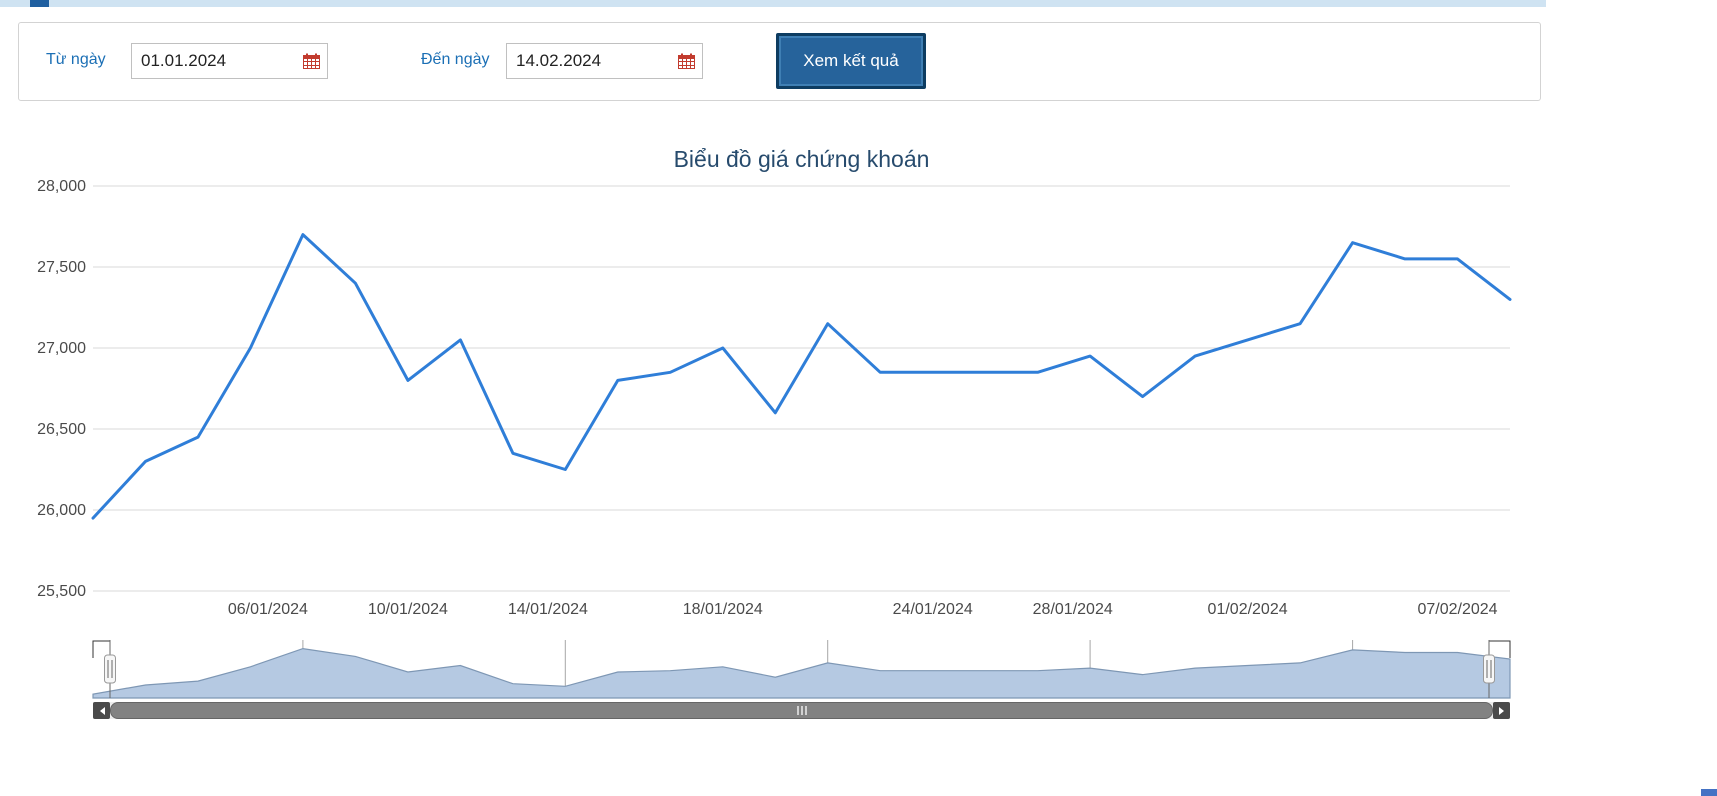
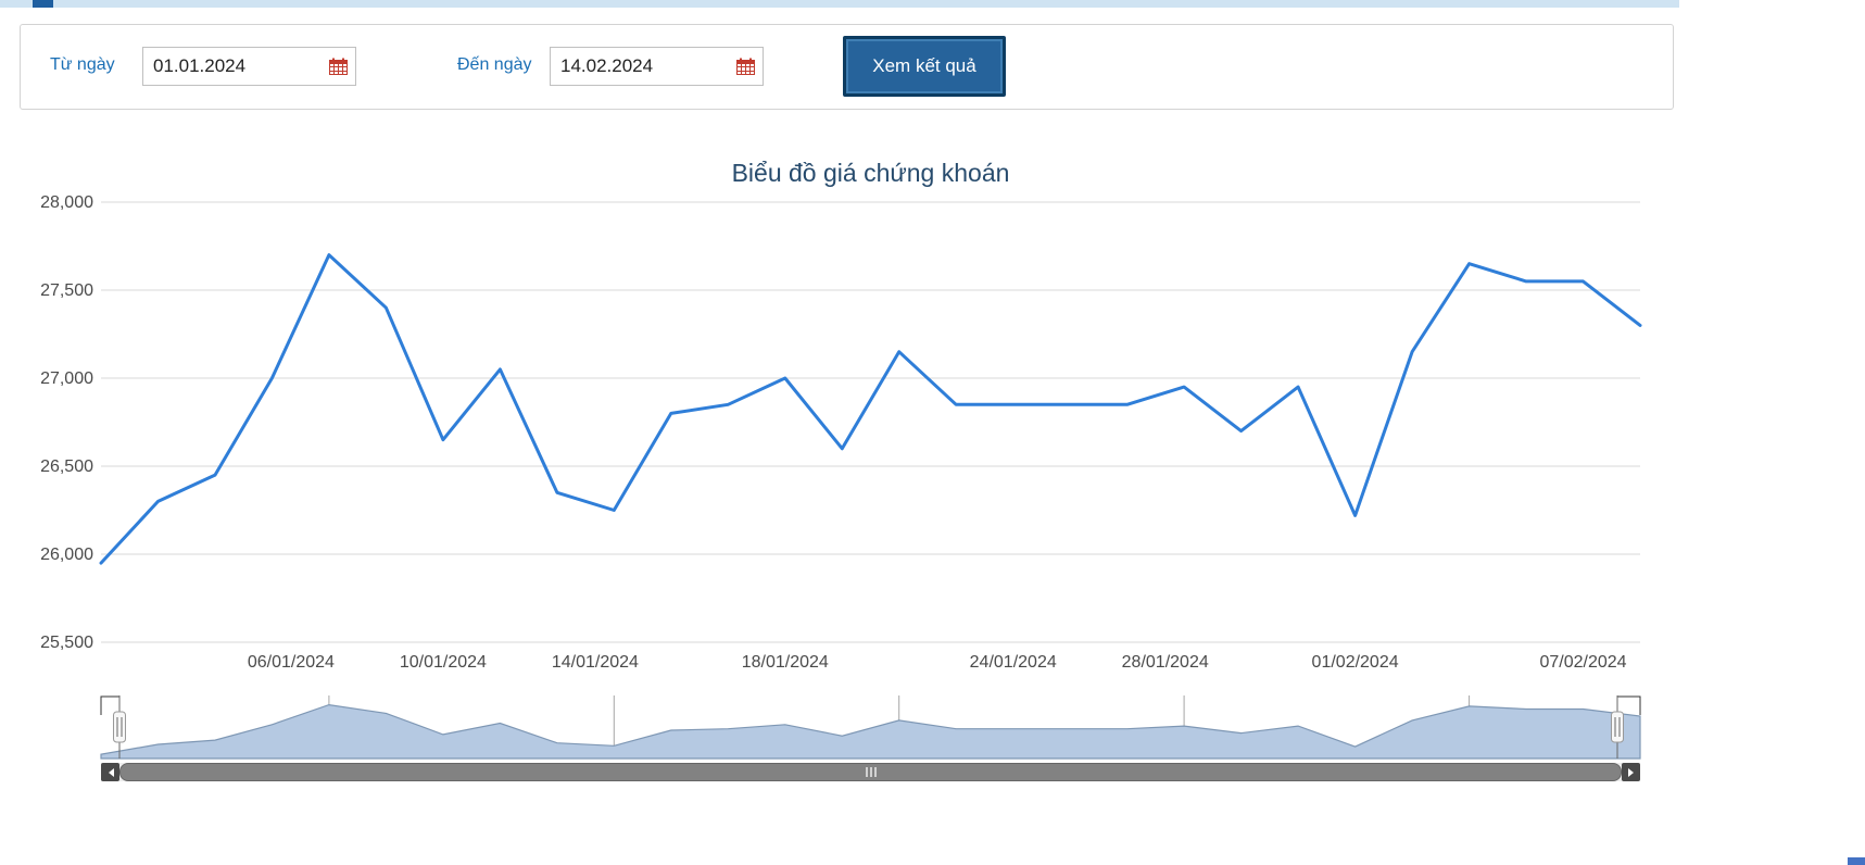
10/01/2024: 26800 -> 26650
01/02/2024: 27050 -> 26220
